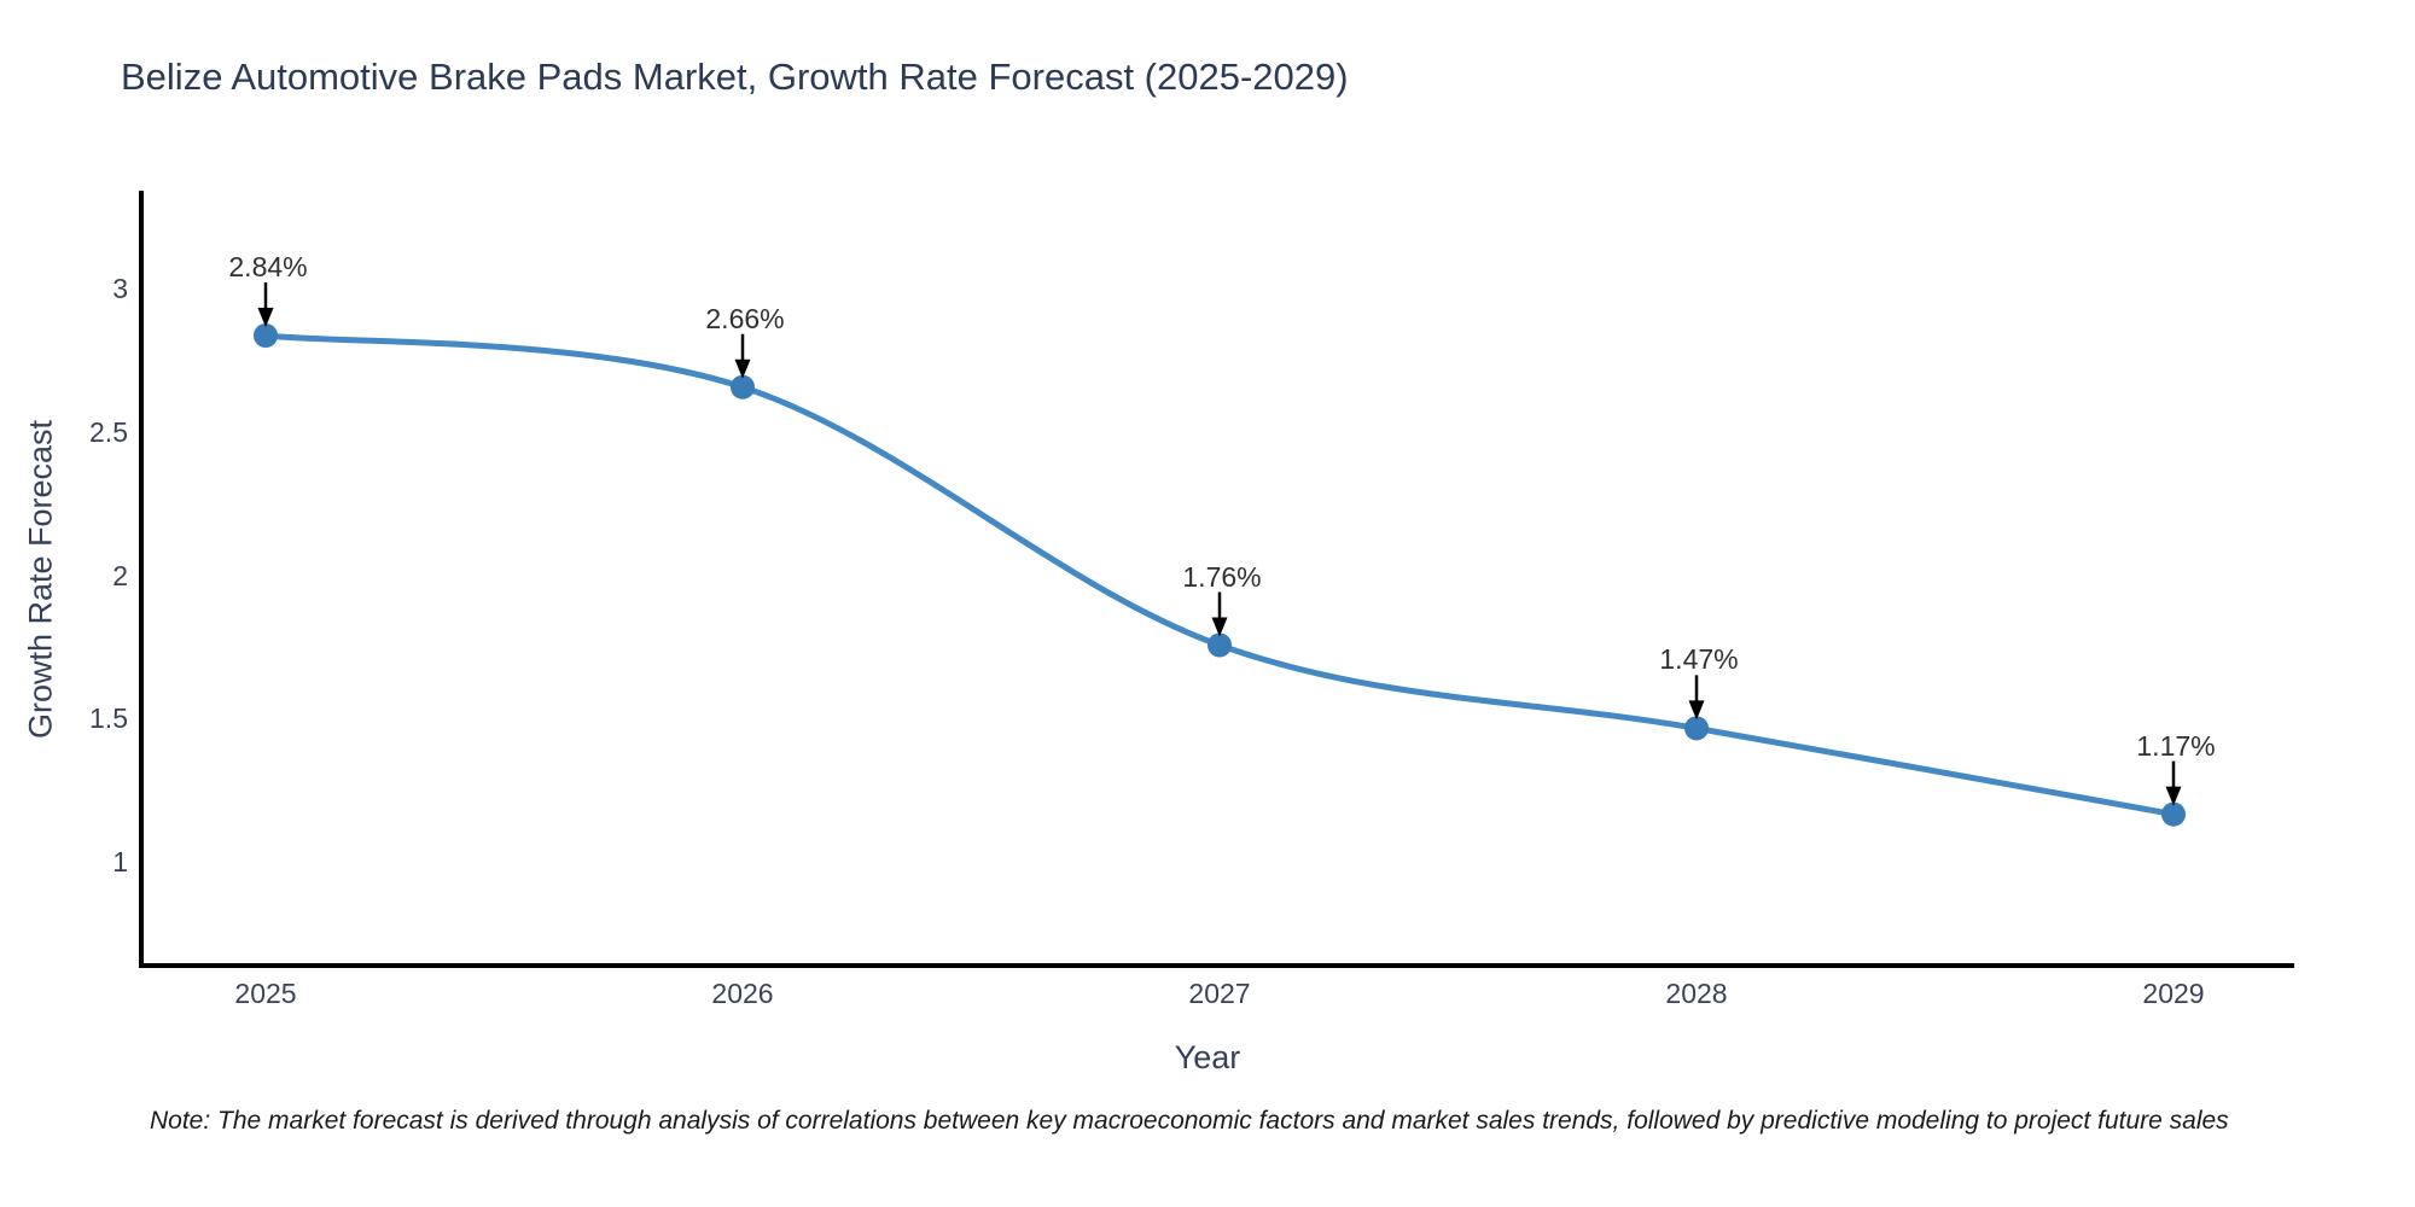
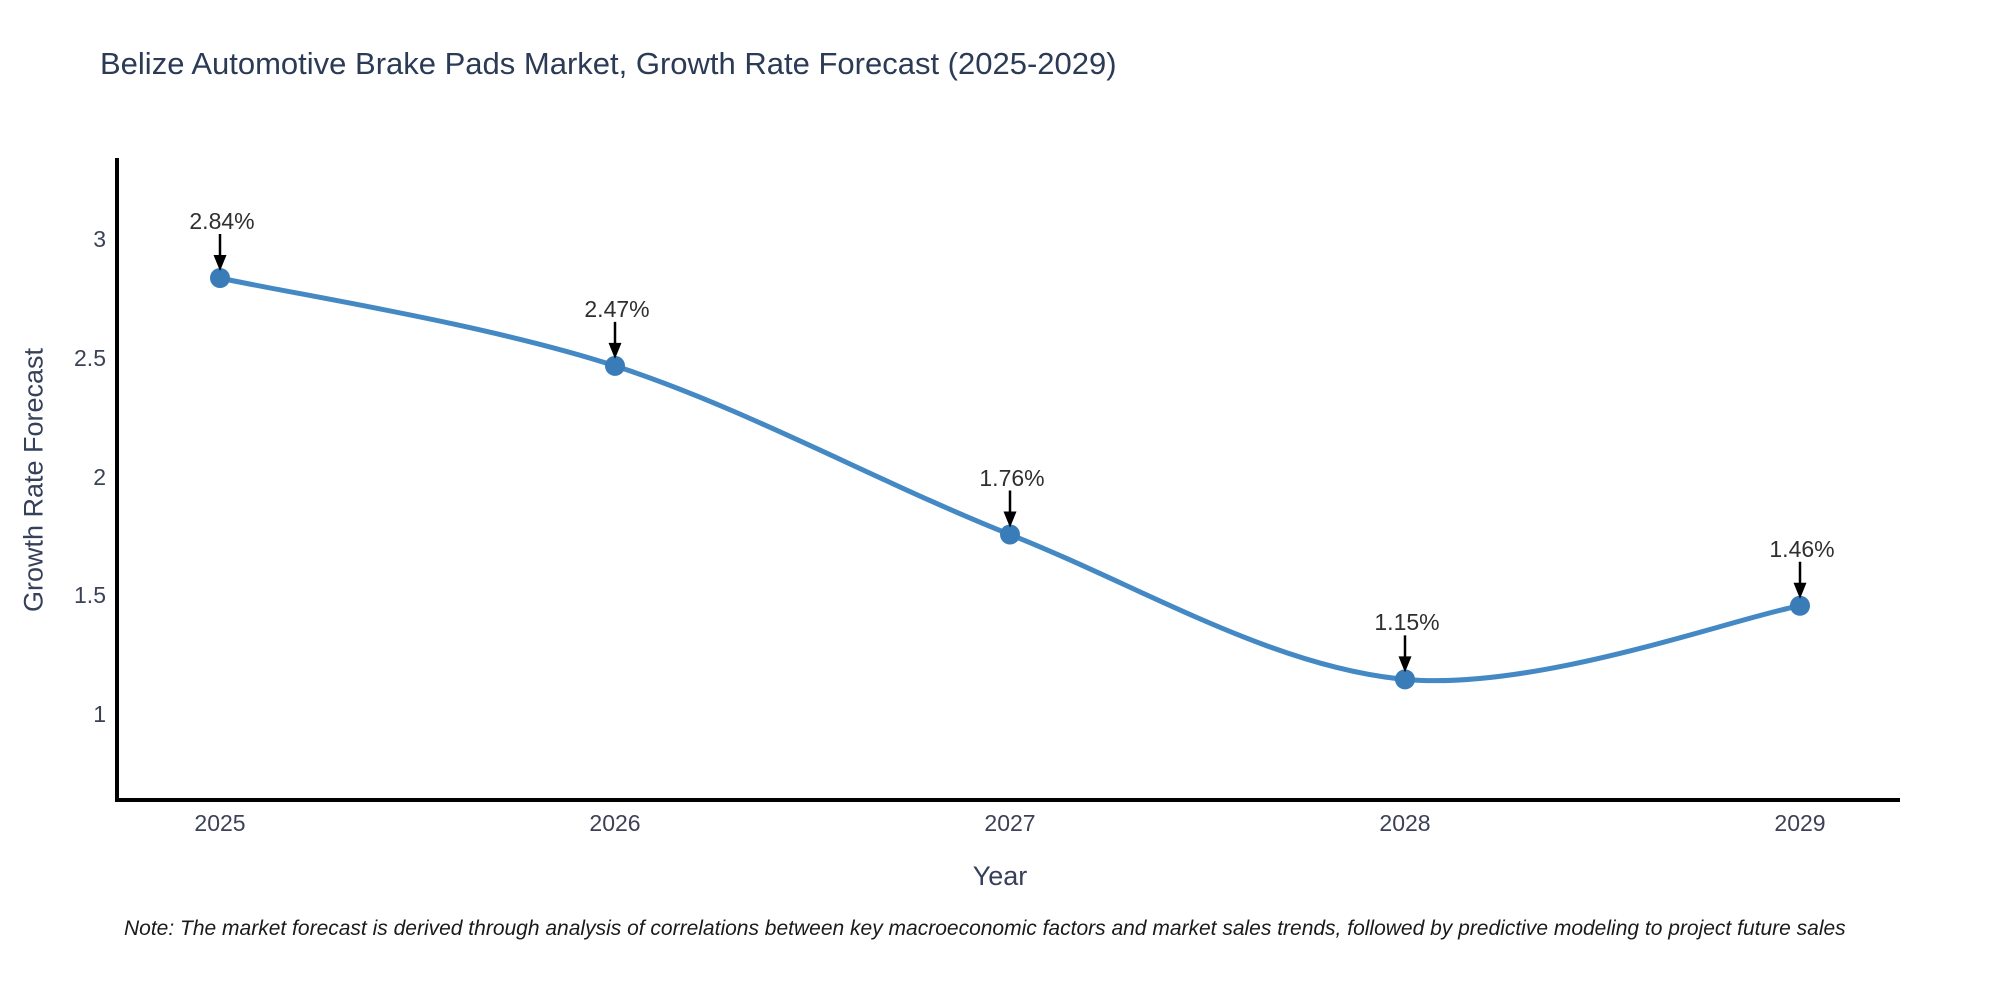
2026: 2.66% -> 2.47%
2028: 1.47% -> 1.15%
2029: 1.17% -> 1.46%
